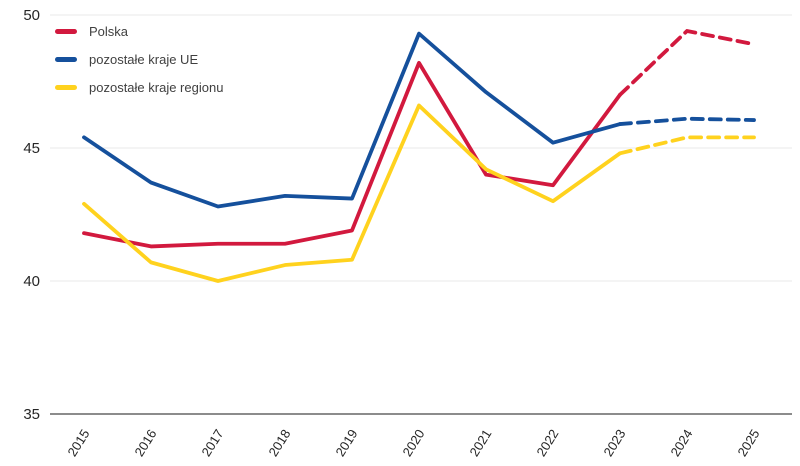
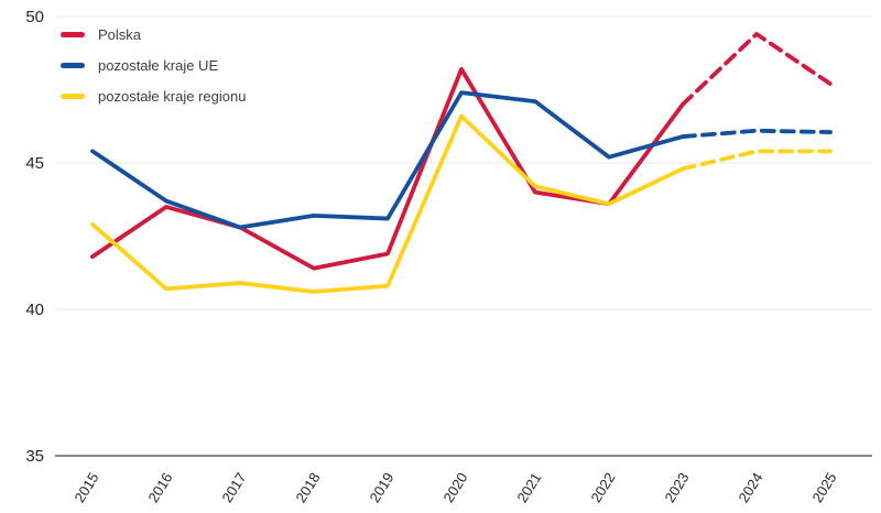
Polska/2016: 41.3 -> 43.5
Polska/2017: 41.4 -> 42.8
pozostałe kraje regionu/2017: 40.0 -> 40.9
pozostałe kraje UE/2020: 49.3 -> 47.4
pozostałe kraje regionu/2022: 43.0 -> 43.6
Polska/2025: 48.9 -> 47.7
